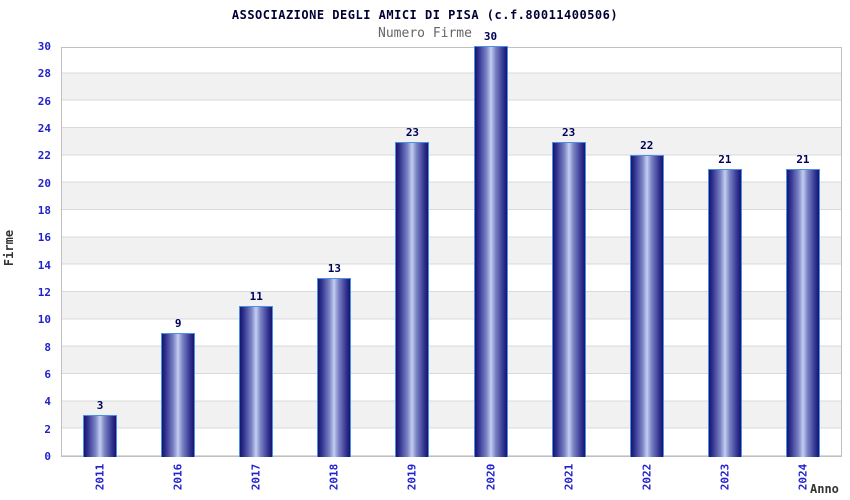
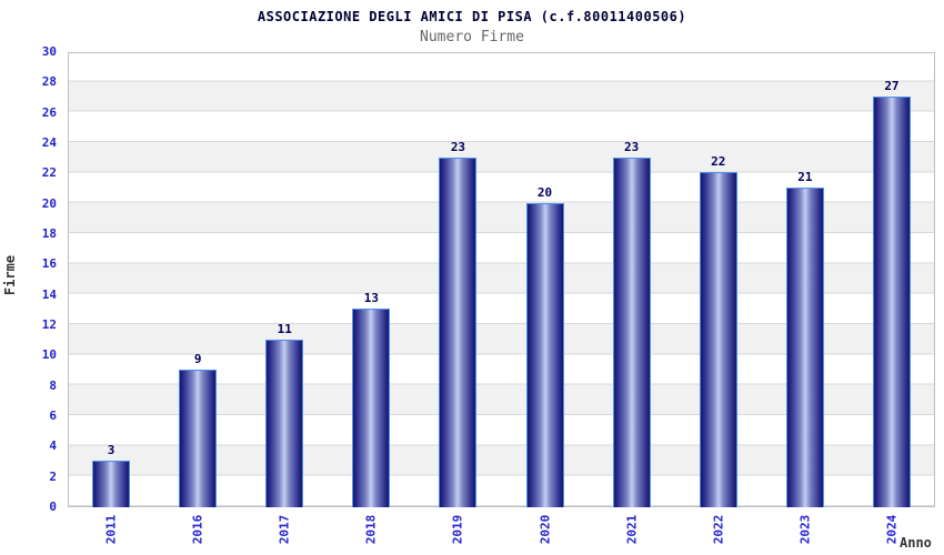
2020: 30 -> 20
2024: 21 -> 27
